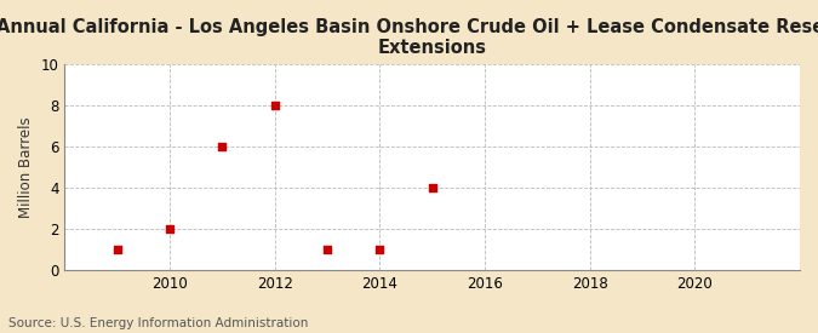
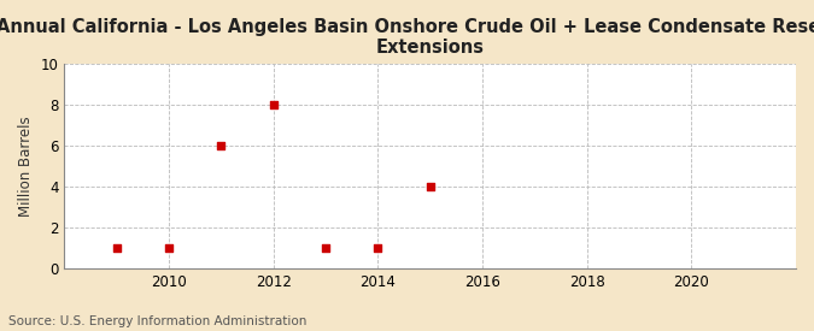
2010: 2 -> 1
